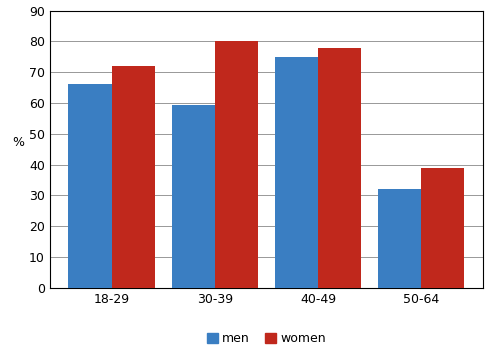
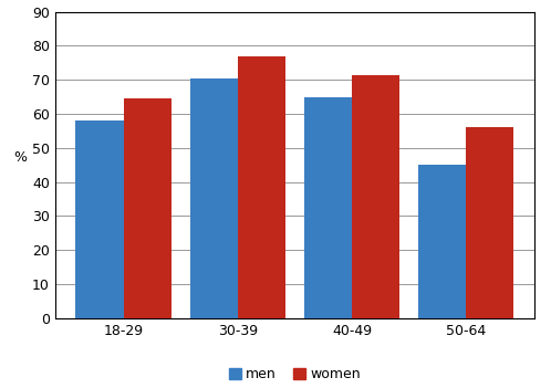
men/18-29: 66.0 -> 58.0
women/18-29: 72.0 -> 64.5
men/30-39: 59.5 -> 70.5
women/30-39: 80.0 -> 77.0
men/40-49: 75.0 -> 65.0
women/40-49: 78.0 -> 71.5
men/50-64: 32.0 -> 45.0
women/50-64: 39.0 -> 56.0
